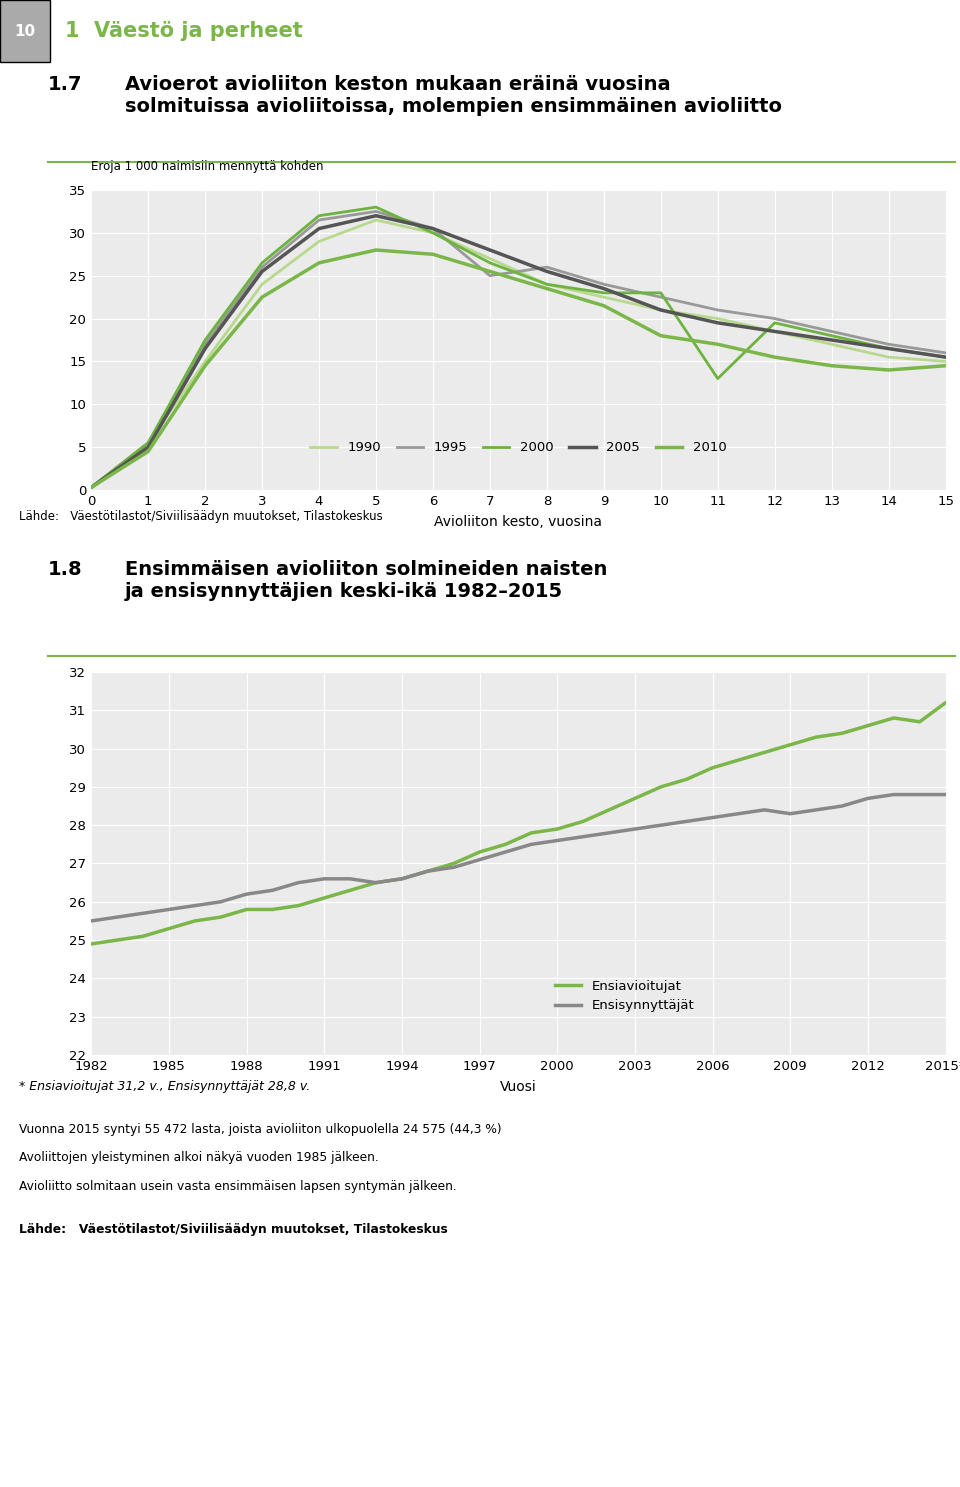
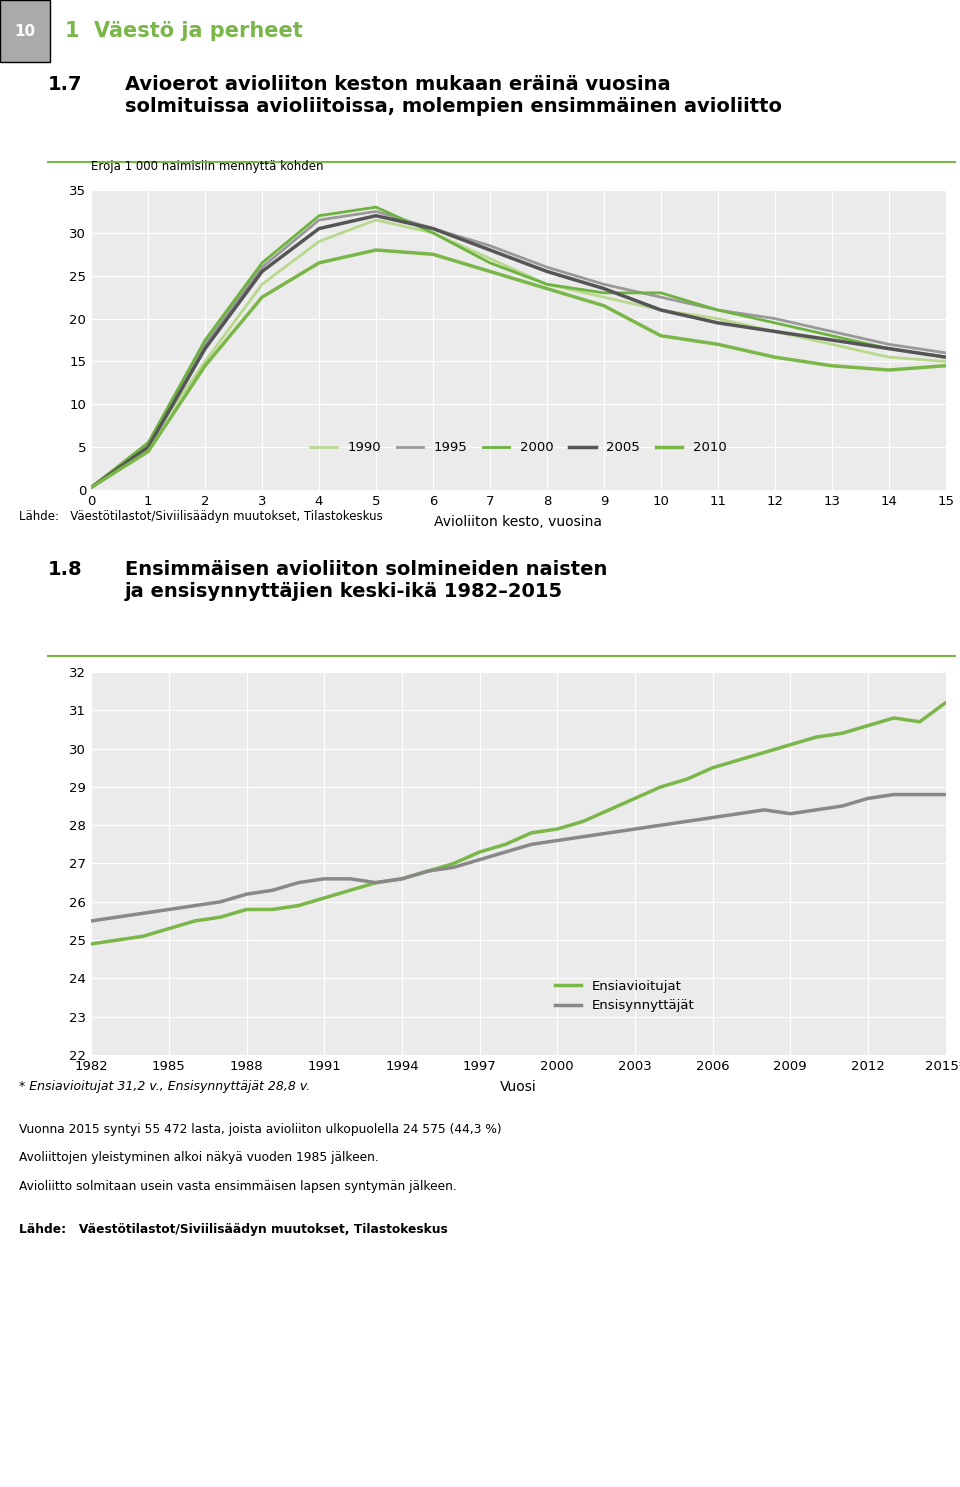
1995/7: 25.0 -> 28.5
2000/11: 13.0 -> 21.0
